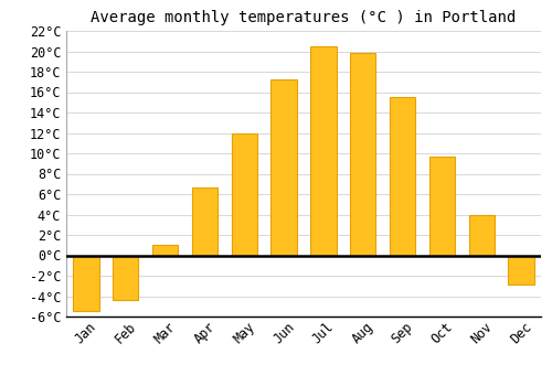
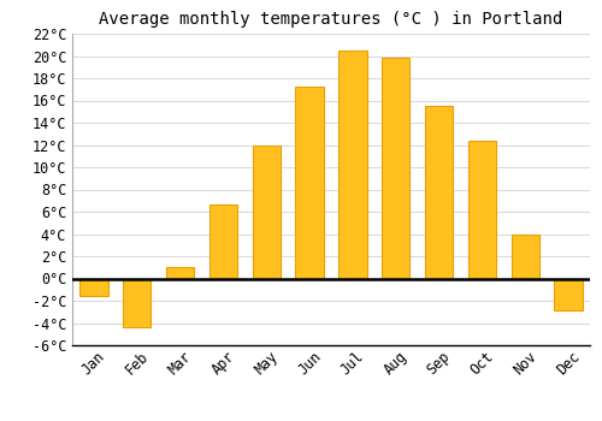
Jan: -5.5°C -> -1.6°C
Oct: 9.7°C -> 12.4°C
